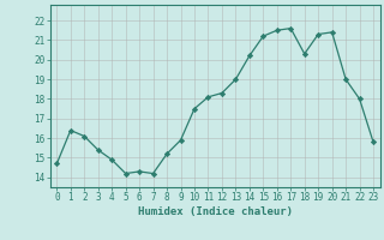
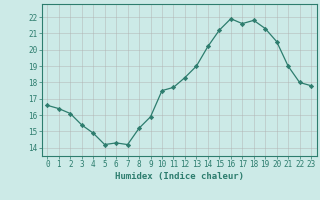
0: 14.7 -> 16.6
11: 18.1 -> 17.7
16: 21.5 -> 21.9
18: 20.3 -> 21.8
20: 21.4 -> 20.5
23: 15.8 -> 17.8
